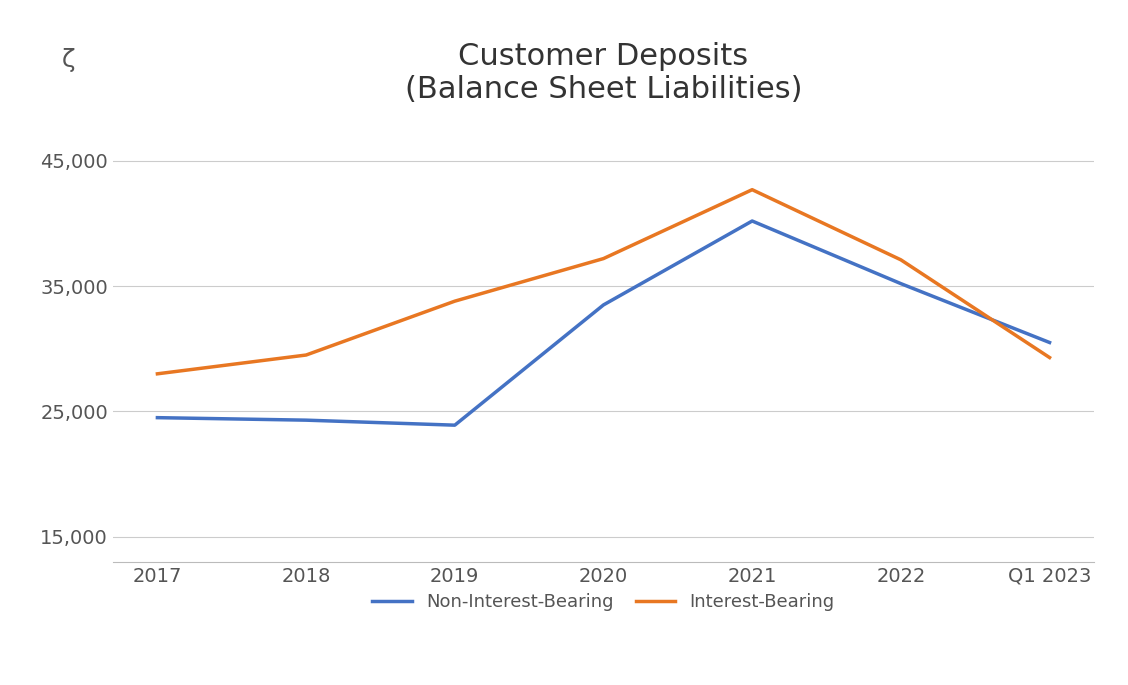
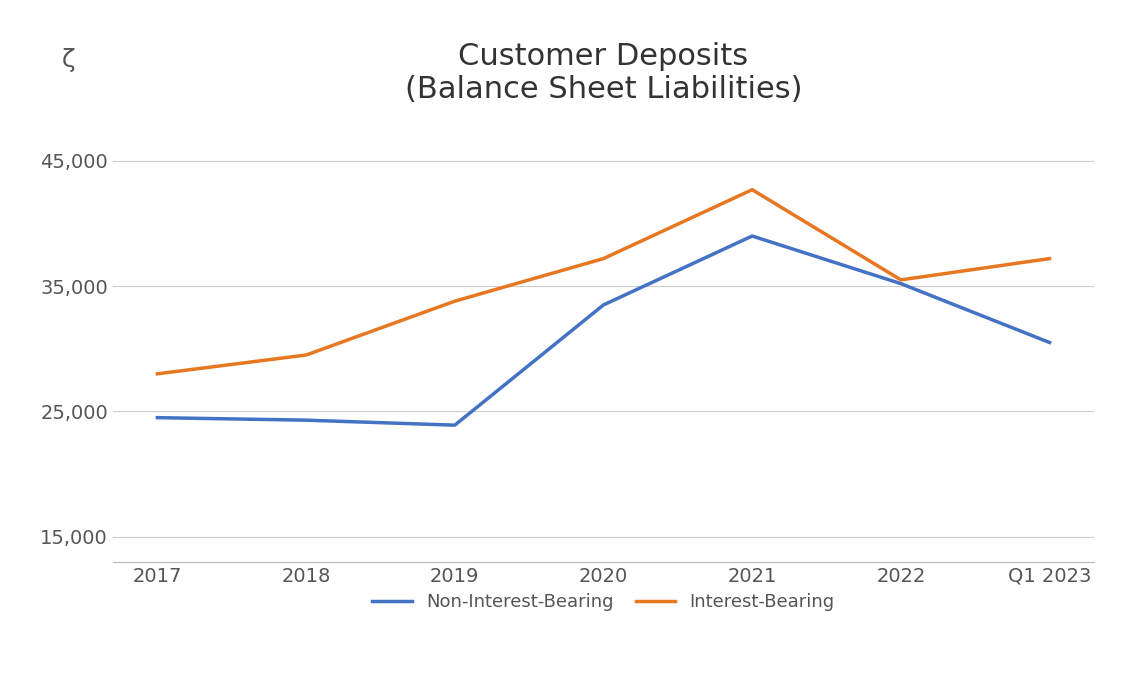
Non-Interest-Bearing/2021: 40,200 -> 39,000
Interest-Bearing/2022: 37,100 -> 35,500
Interest-Bearing/Q1 2023: 29,300 -> 37,200
